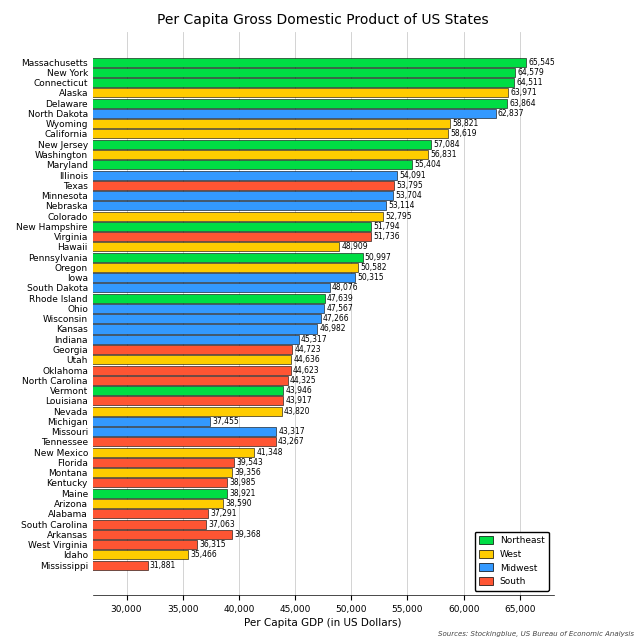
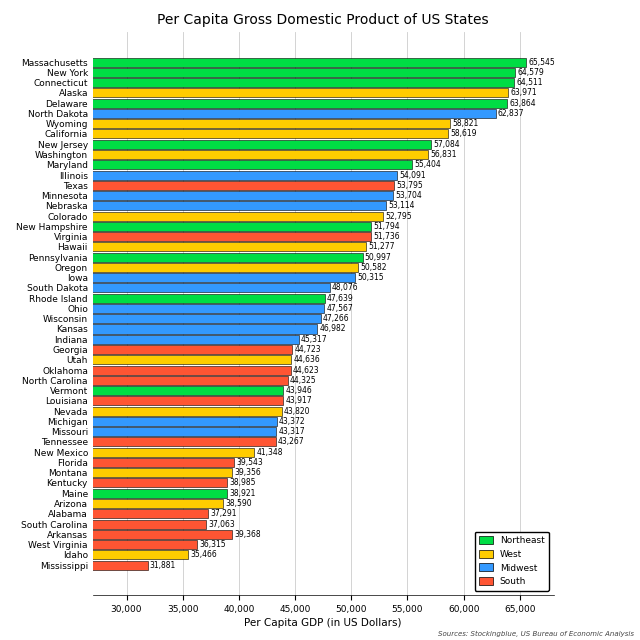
Hawaii: 48,909 -> 51,277
Michigan: 37,455 -> 43,372
